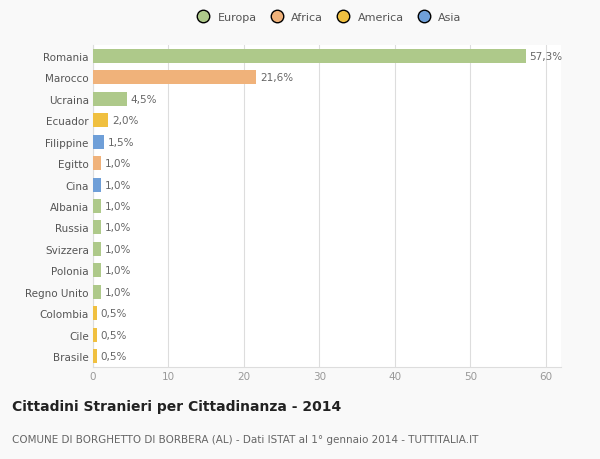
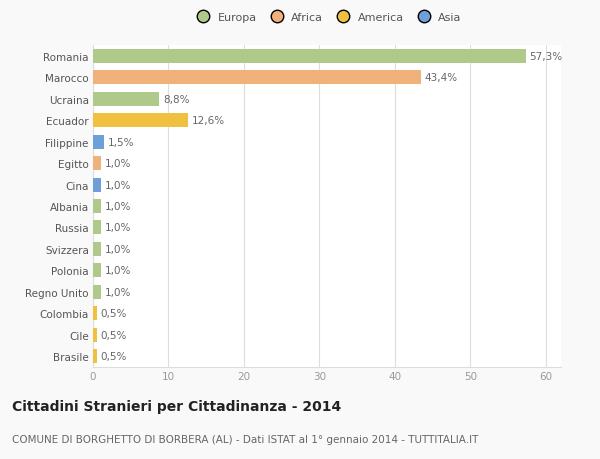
Marocco: 21,6% -> 43,4%
Ucraina: 4,5% -> 8,8%
Ecuador: 2,0% -> 12,6%
